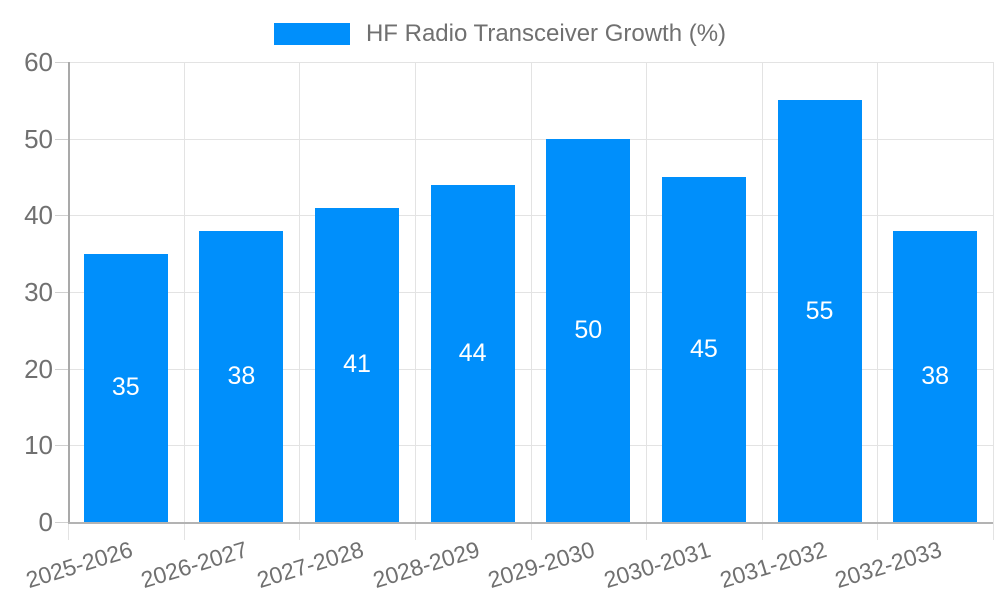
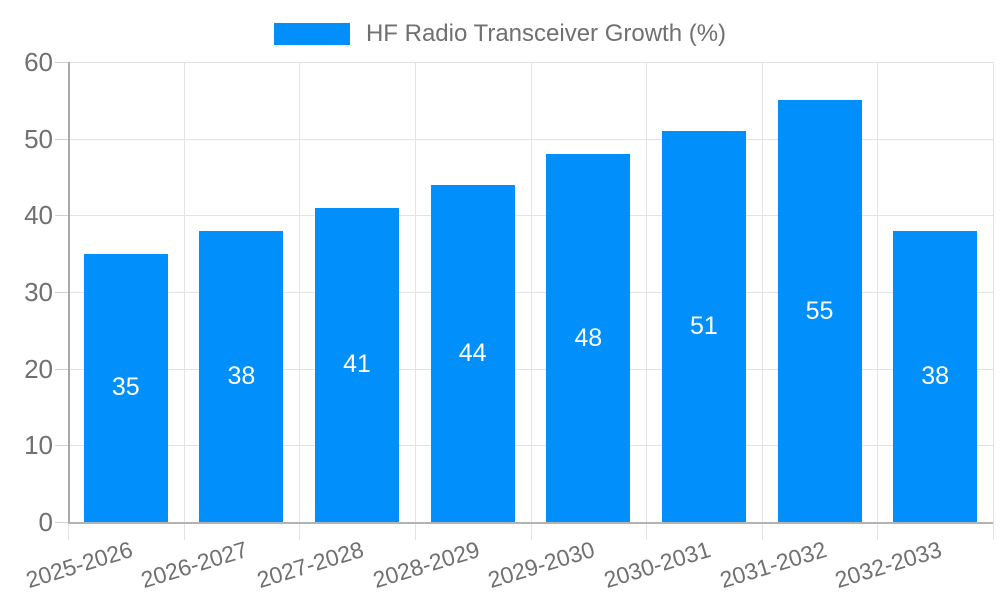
2029-2030: 50 -> 48
2030-2031: 45 -> 51
